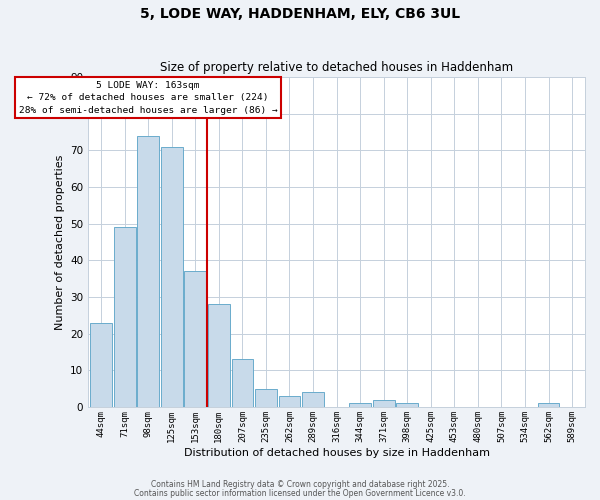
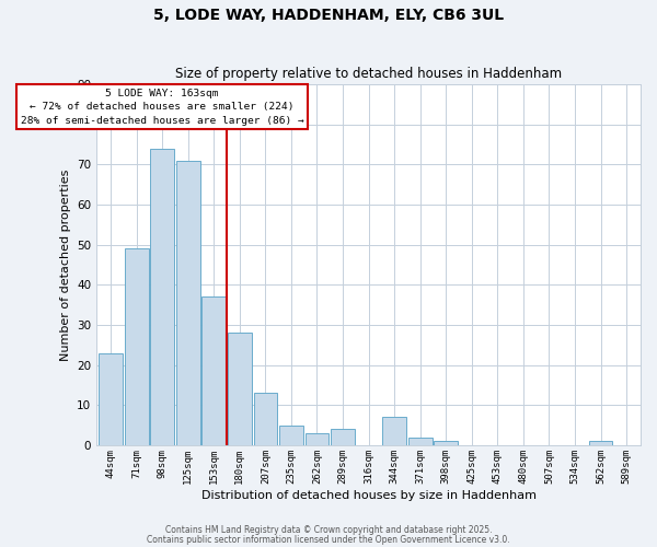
344sqm: 1 -> 7
